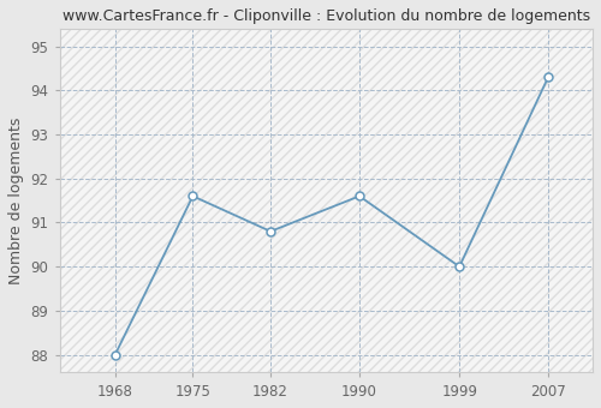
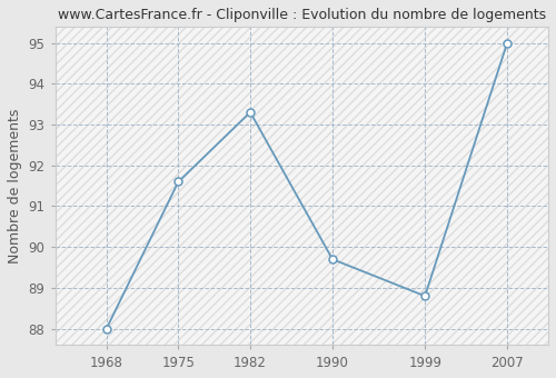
1982: 90.8 -> 93.3
1990: 91.6 -> 89.7
1999: 90.0 -> 88.8
2007: 94.3 -> 95.0
